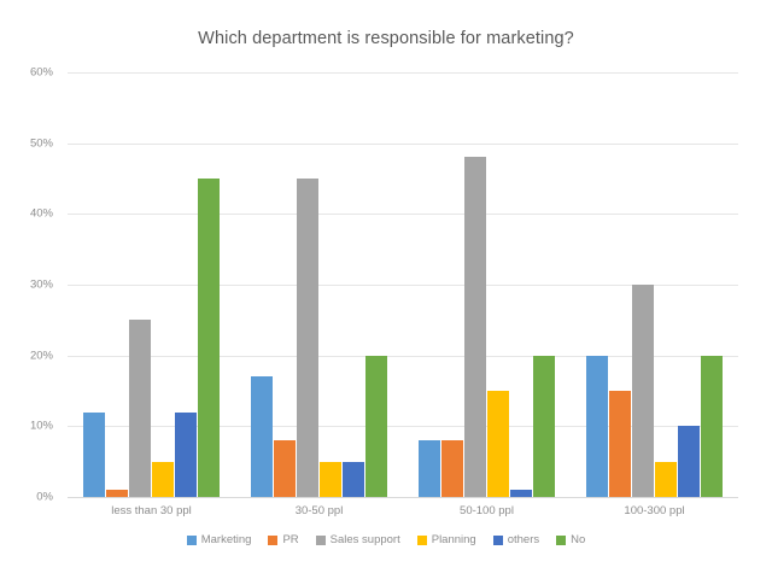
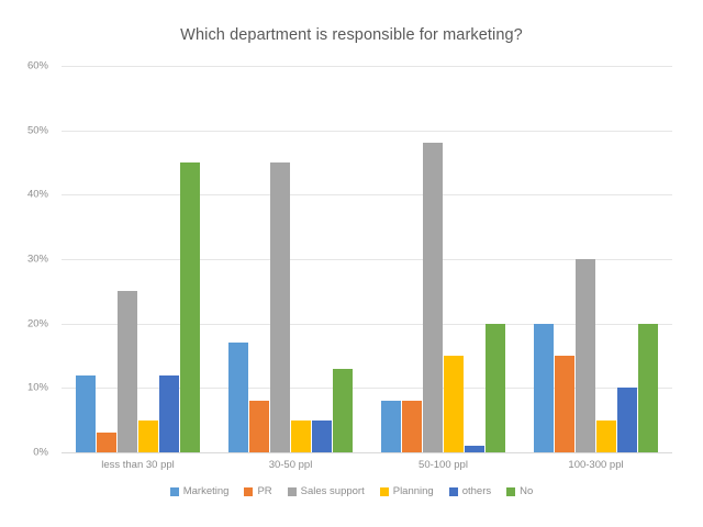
PR/less than 30 ppl: 1% -> 3%
No/30-50 ppl: 20% -> 13%
